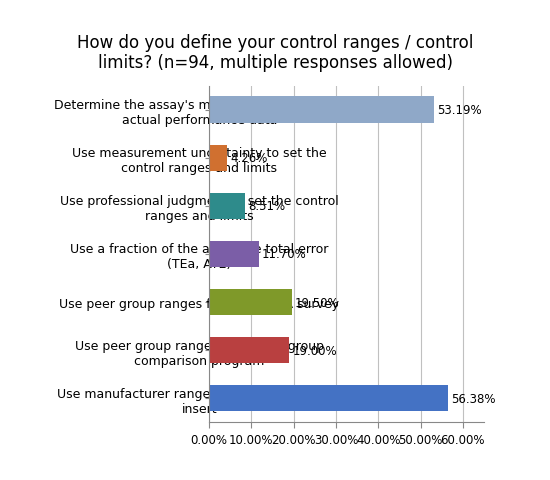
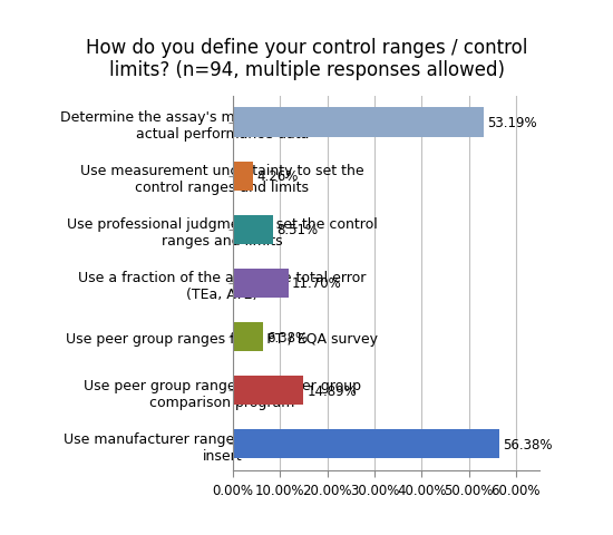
Use peer group ranges from PT / EQA survey: 19.5% -> 6.4%
Use peer group ranges from peer group comparison program: 19.0% -> 14.9%
